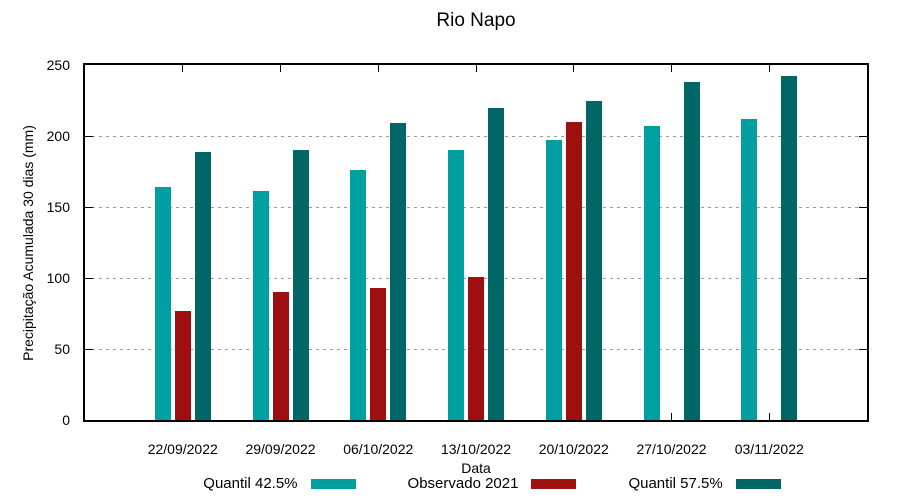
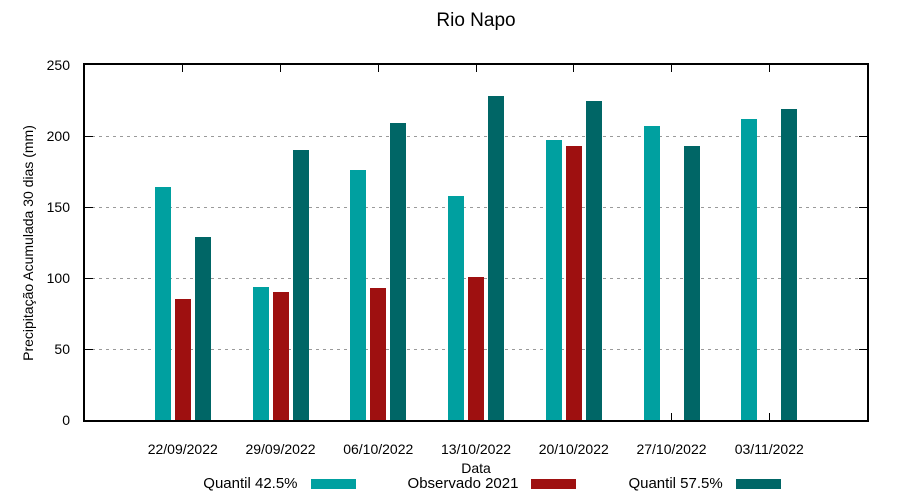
Observado 2021/22/09/2022: 77 -> 85
Quantil 57.5%/22/09/2022: 189 -> 129
Quantil 42.5%/29/09/2022: 161 -> 94
Quantil 42.5%/13/10/2022: 190 -> 158
Quantil 57.5%/13/10/2022: 220 -> 228
Observado 2021/20/10/2022: 210 -> 193
Quantil 57.5%/27/10/2022: 238 -> 193
Quantil 57.5%/03/11/2022: 242 -> 219
